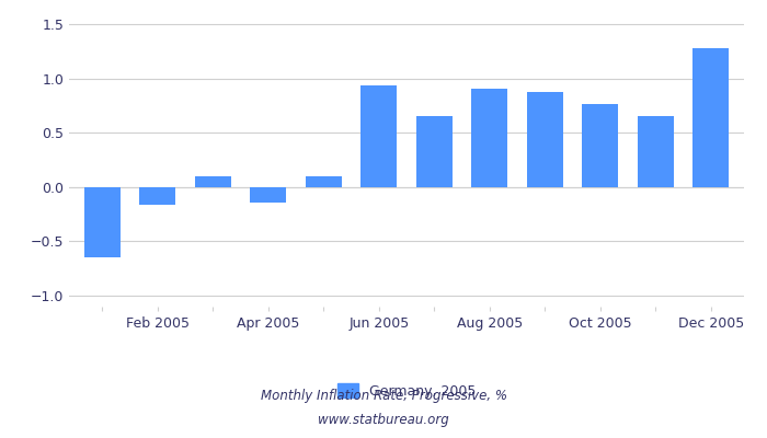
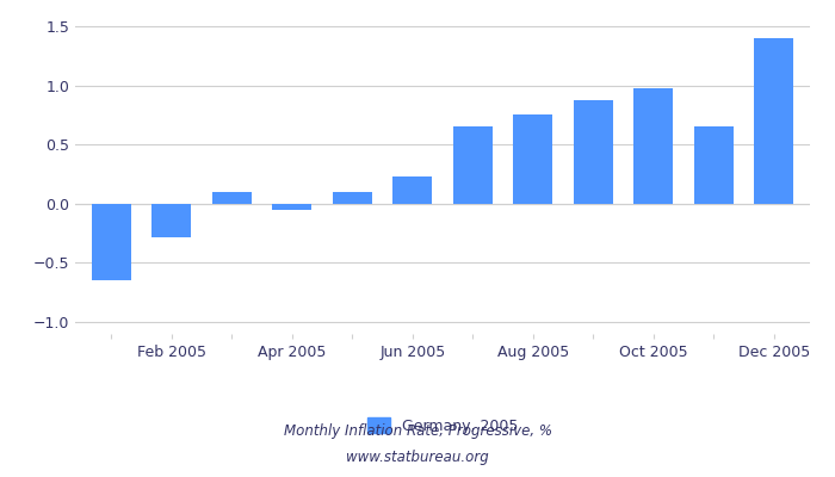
Feb 2005: -0.16 -> -0.28
Apr 2005: -0.14 -> -0.05
Jun 2005: 0.94 -> 0.23
Aug 2005: 0.90 -> 0.75
Oct 2005: 0.76 -> 0.98
Dec 2005: 1.28 -> 1.40
